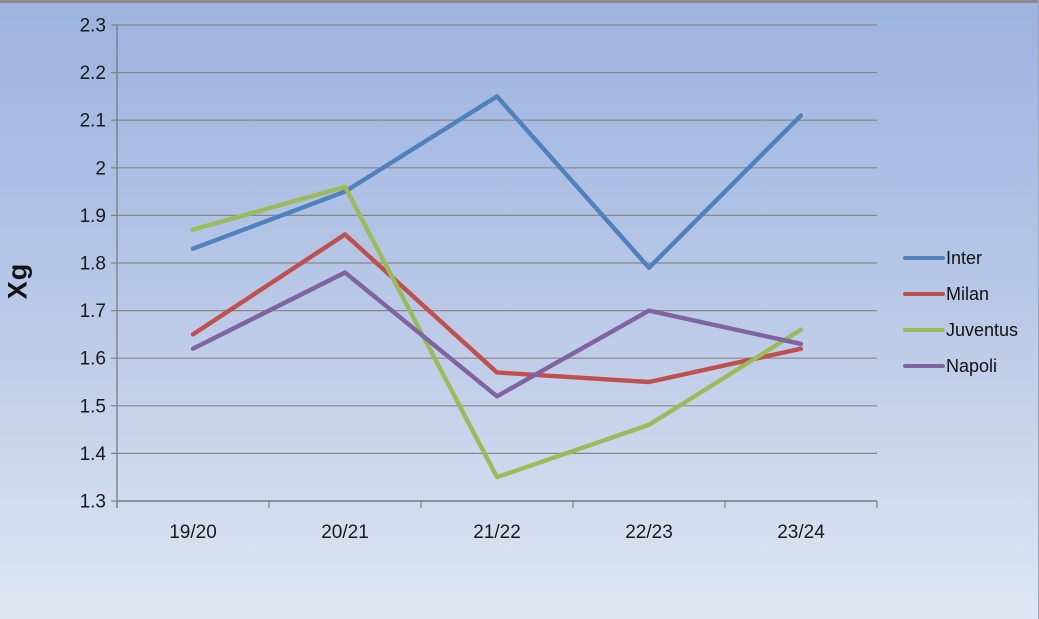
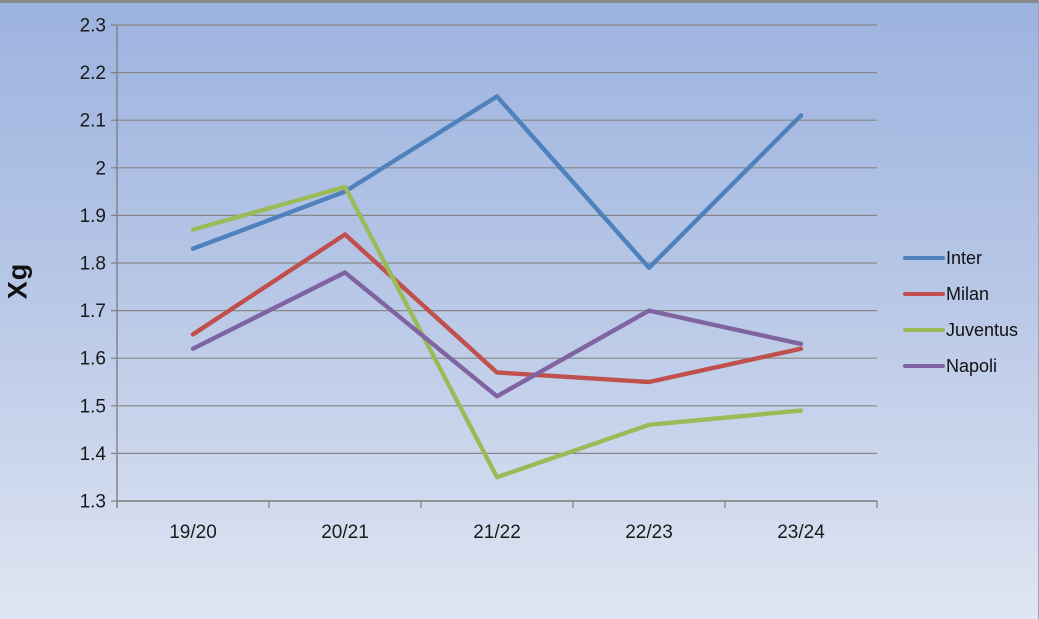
Juventus/23/24: 1.66 -> 1.49
